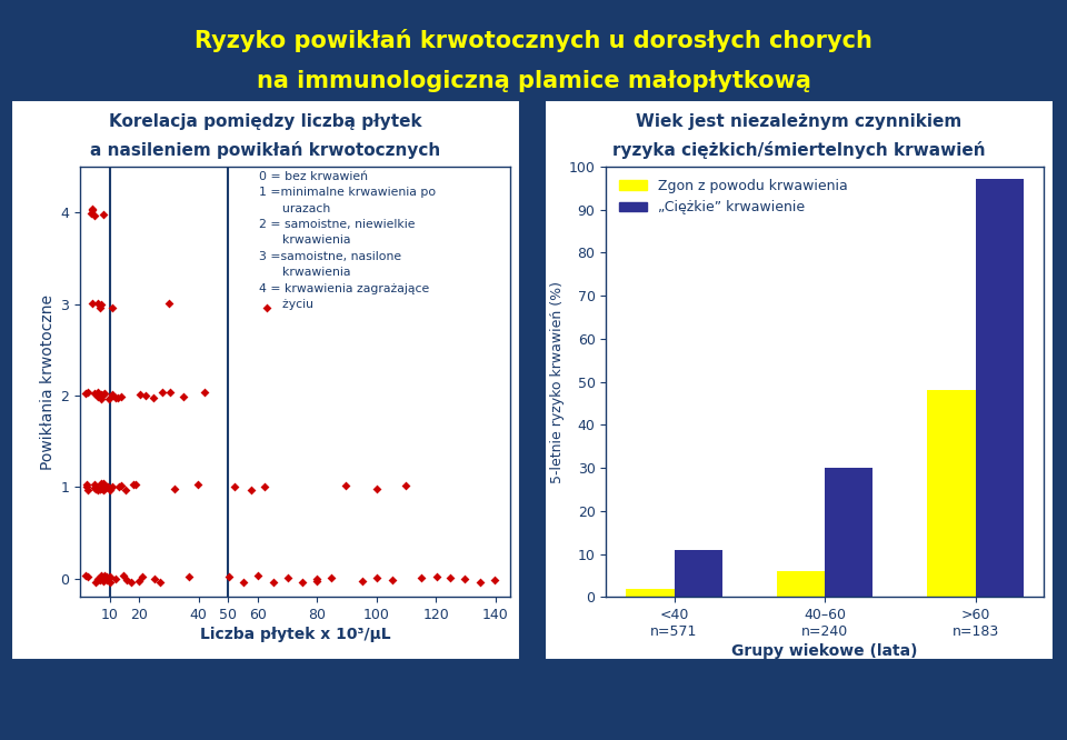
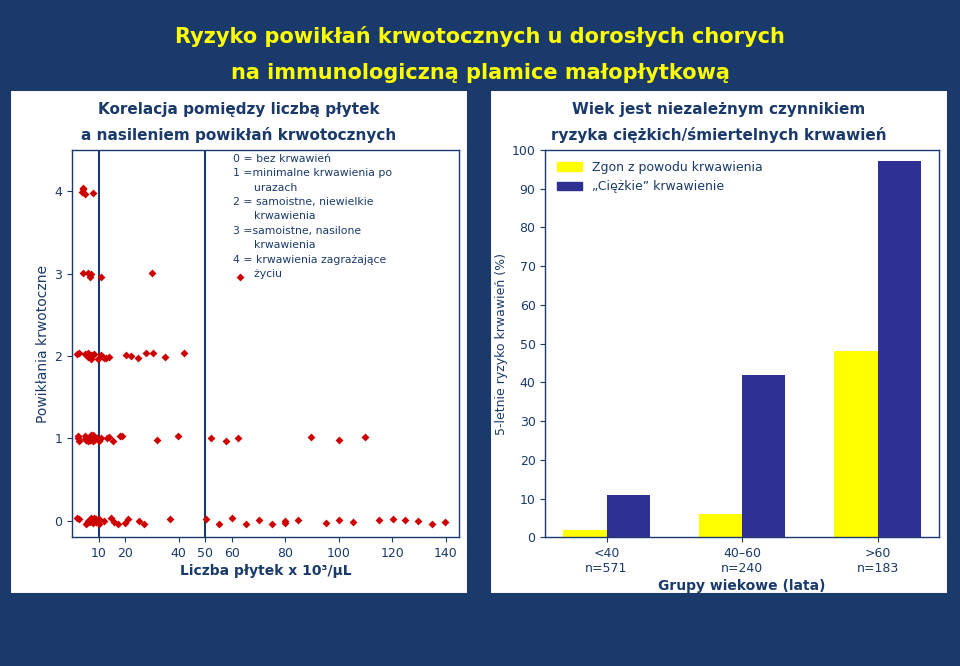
„Ciężkie” krwawienie/40–60 n=240: 30 -> 42
